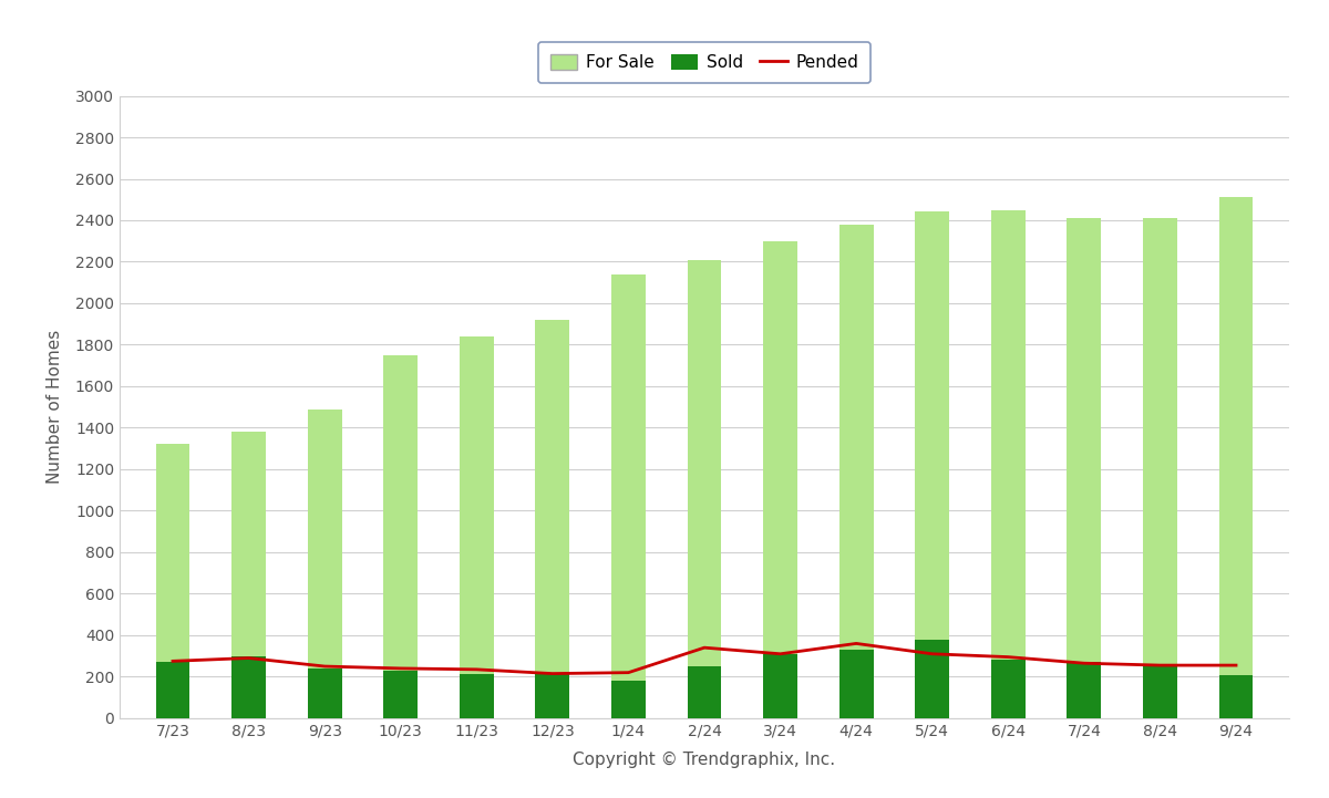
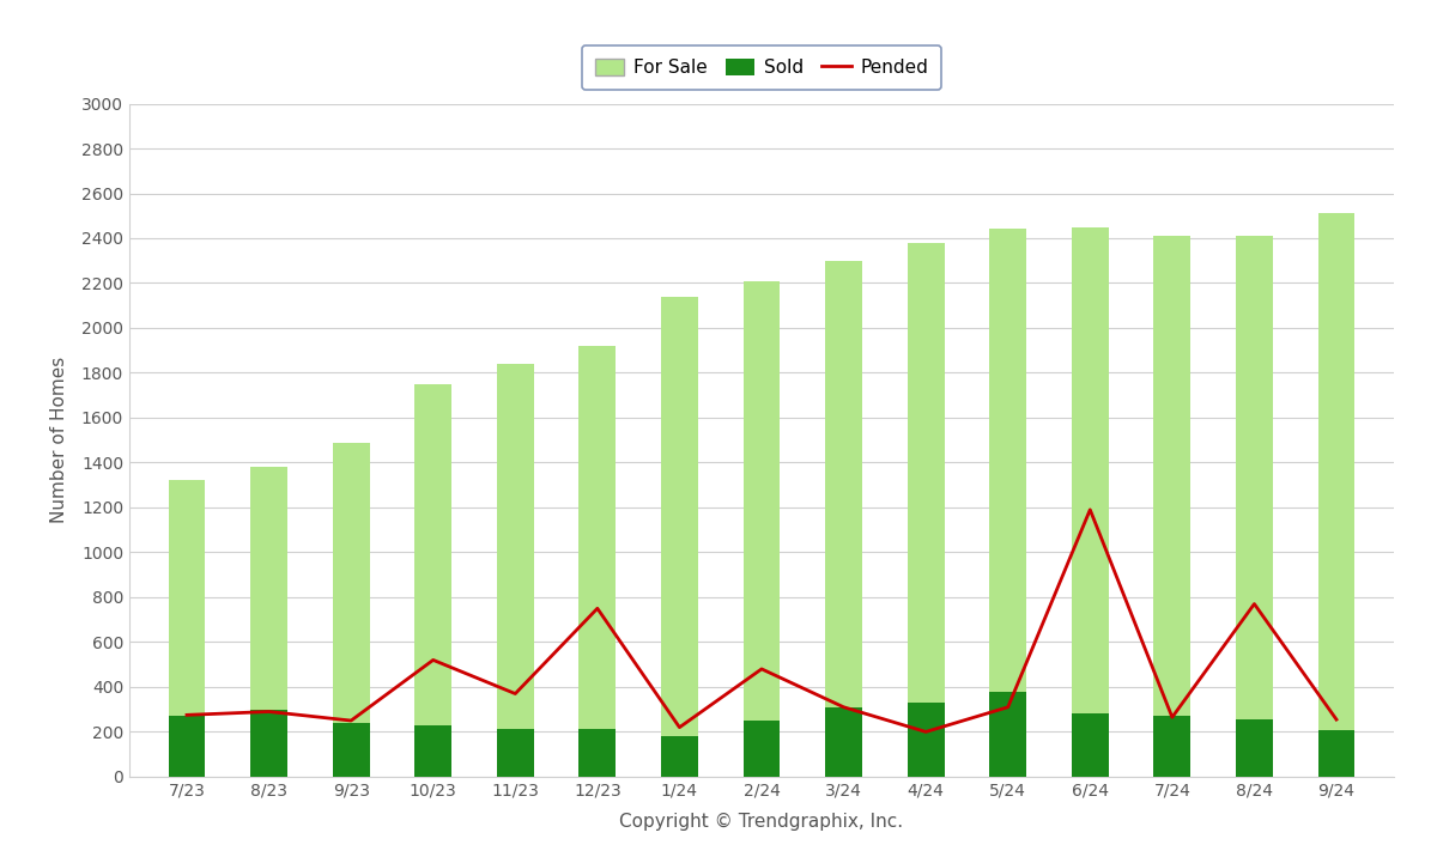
Pended/10/23: 240 -> 520
Pended/11/23: 240 -> 370
Pended/12/23: 220 -> 750
Pended/2/24: 340 -> 480
Pended/4/24: 360 -> 200
Pended/6/24: 300 -> 1190
Pended/8/24: 260 -> 770
